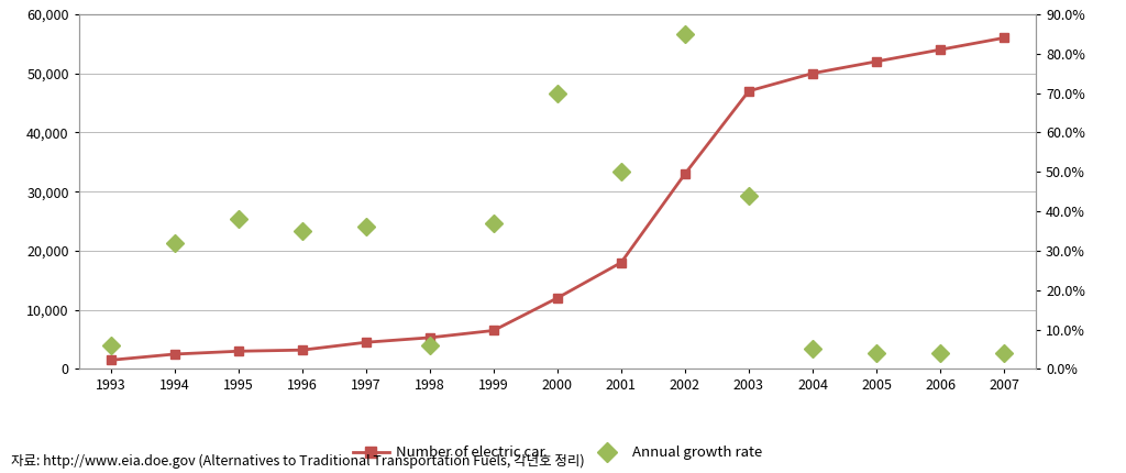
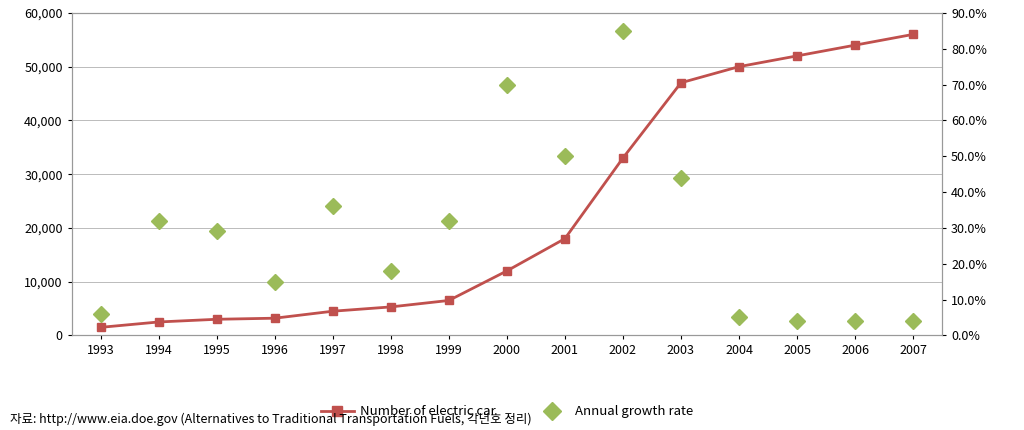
Annual growth rate/1995: 38% -> 29%
Annual growth rate/1996: 35% -> 15%
Annual growth rate/1998: 6% -> 18%
Annual growth rate/1999: 37% -> 32%
